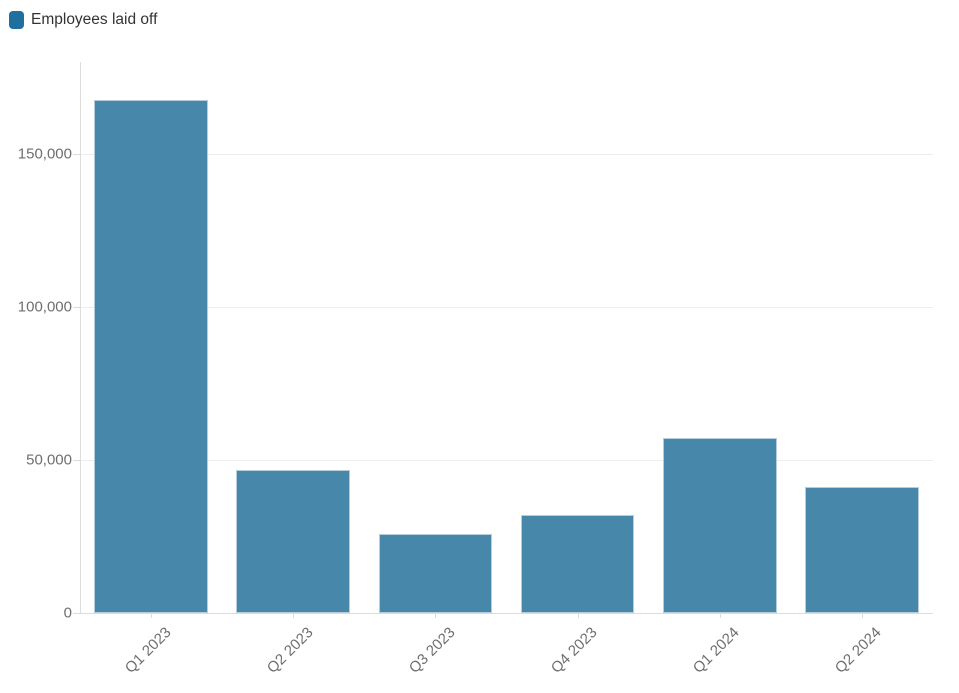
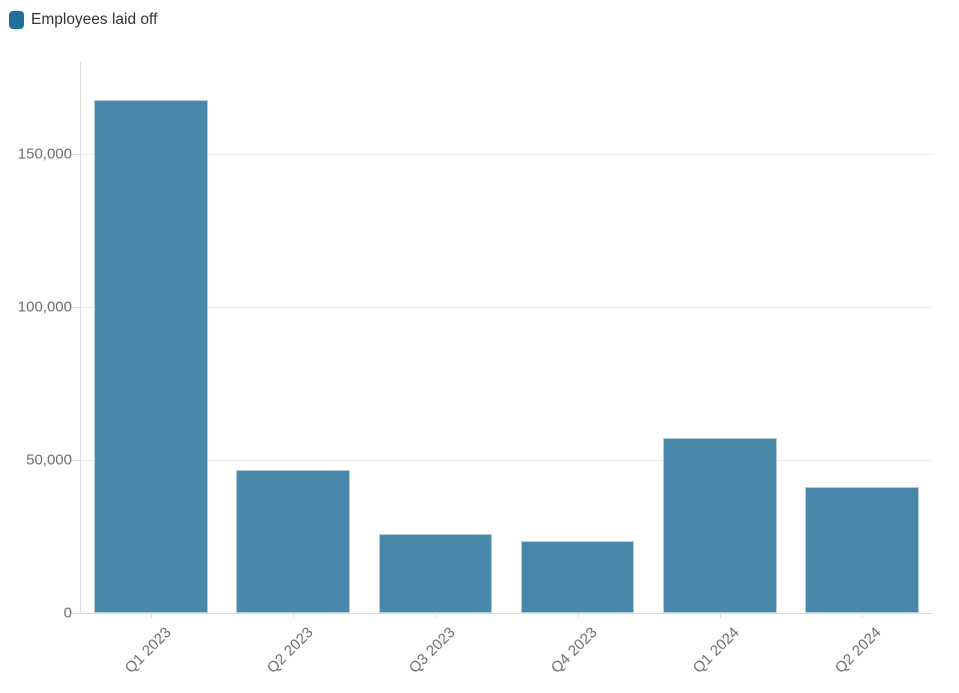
Q4 2023: 32000 -> 24000
